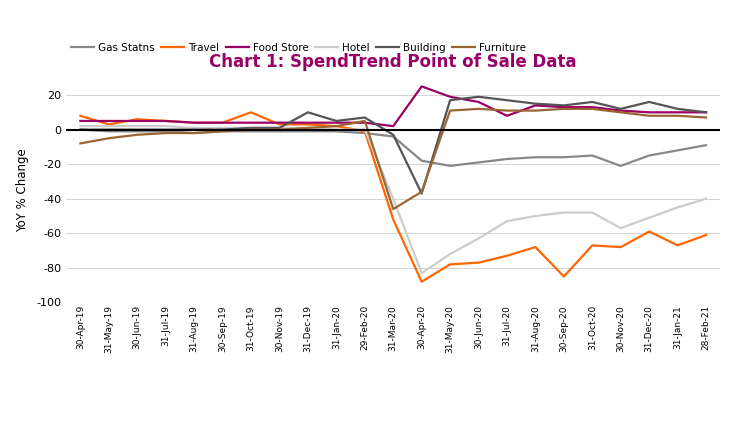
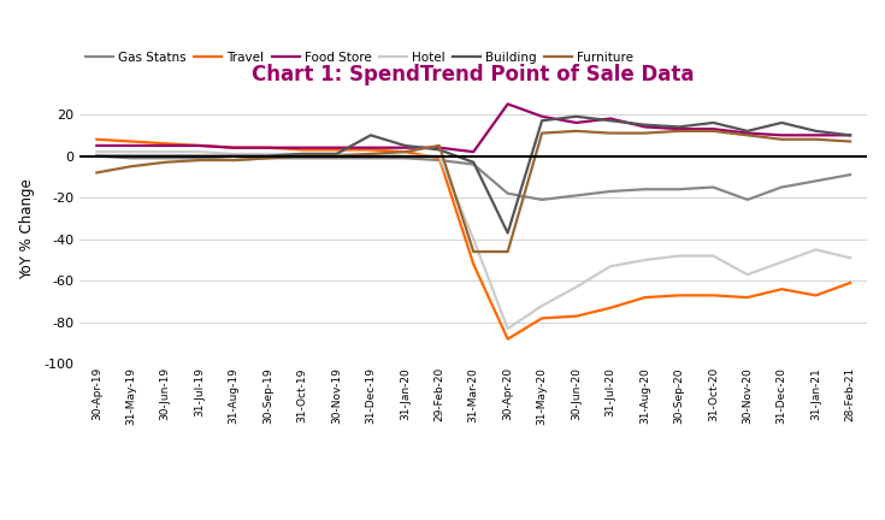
Travel/31-May-19: 3 -> 7
Travel/31-Oct-19: 10 -> 3
Building/29-Feb-20: 7 -> 3
Furniture/30-Apr-20: -36 -> -46
Food Store/31-Jul-20: 8 -> 18
Travel/30-Sep-20: -85 -> -67
Travel/31-Dec-20: -59 -> -64
Hotel/28-Feb-21: -40 -> -49
